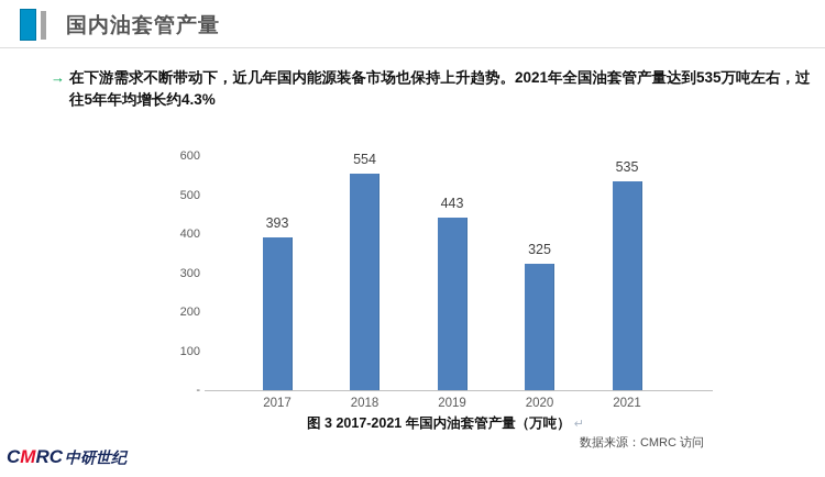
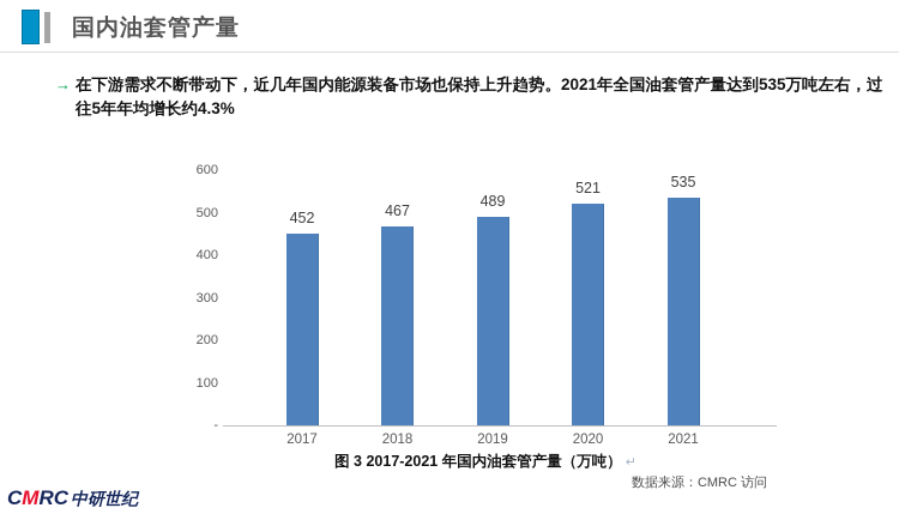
2017: 393 -> 452
2018: 554 -> 467
2019: 443 -> 489
2020: 325 -> 521
